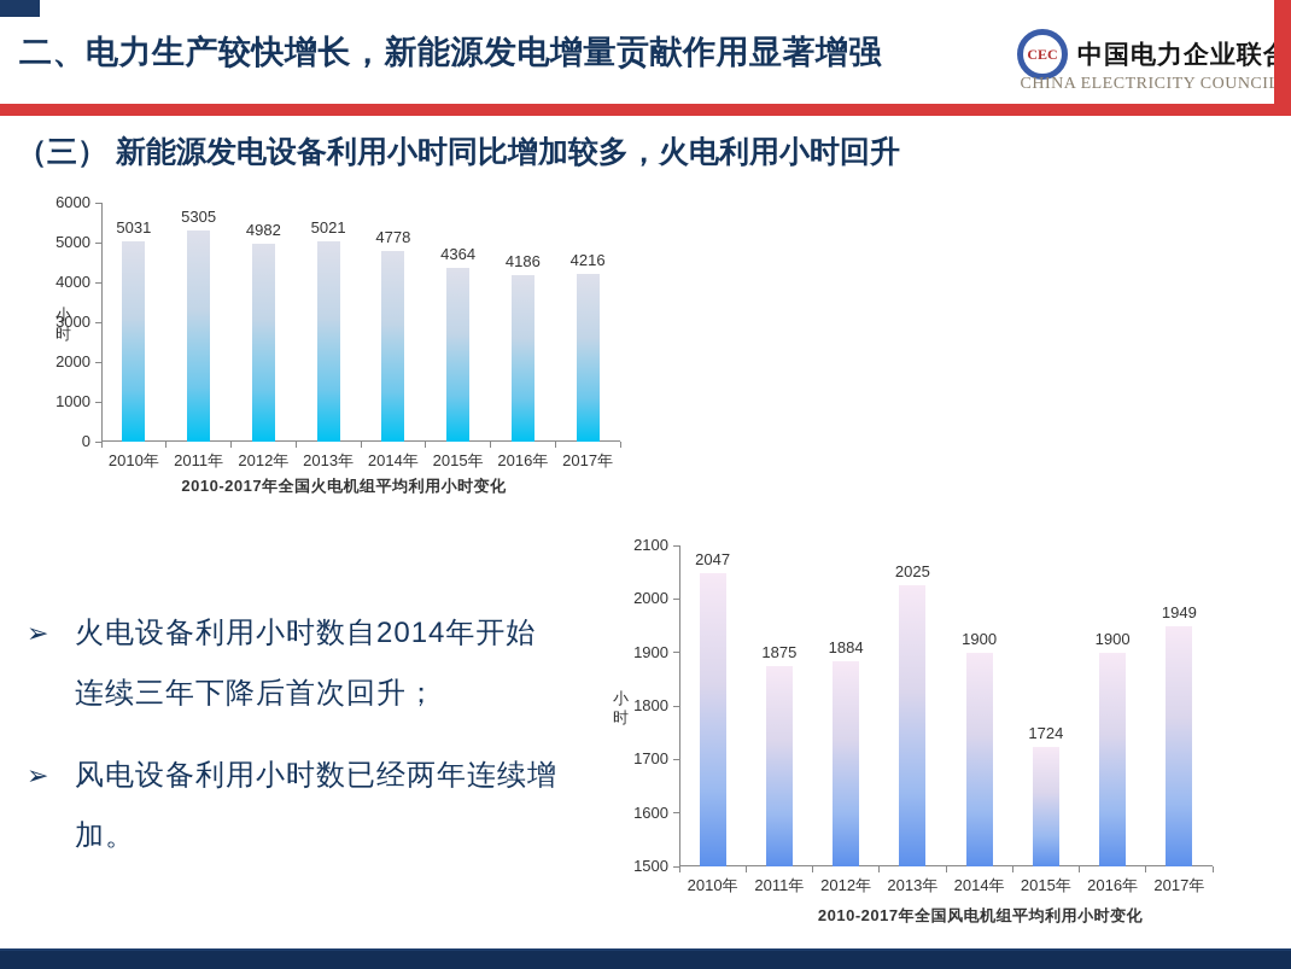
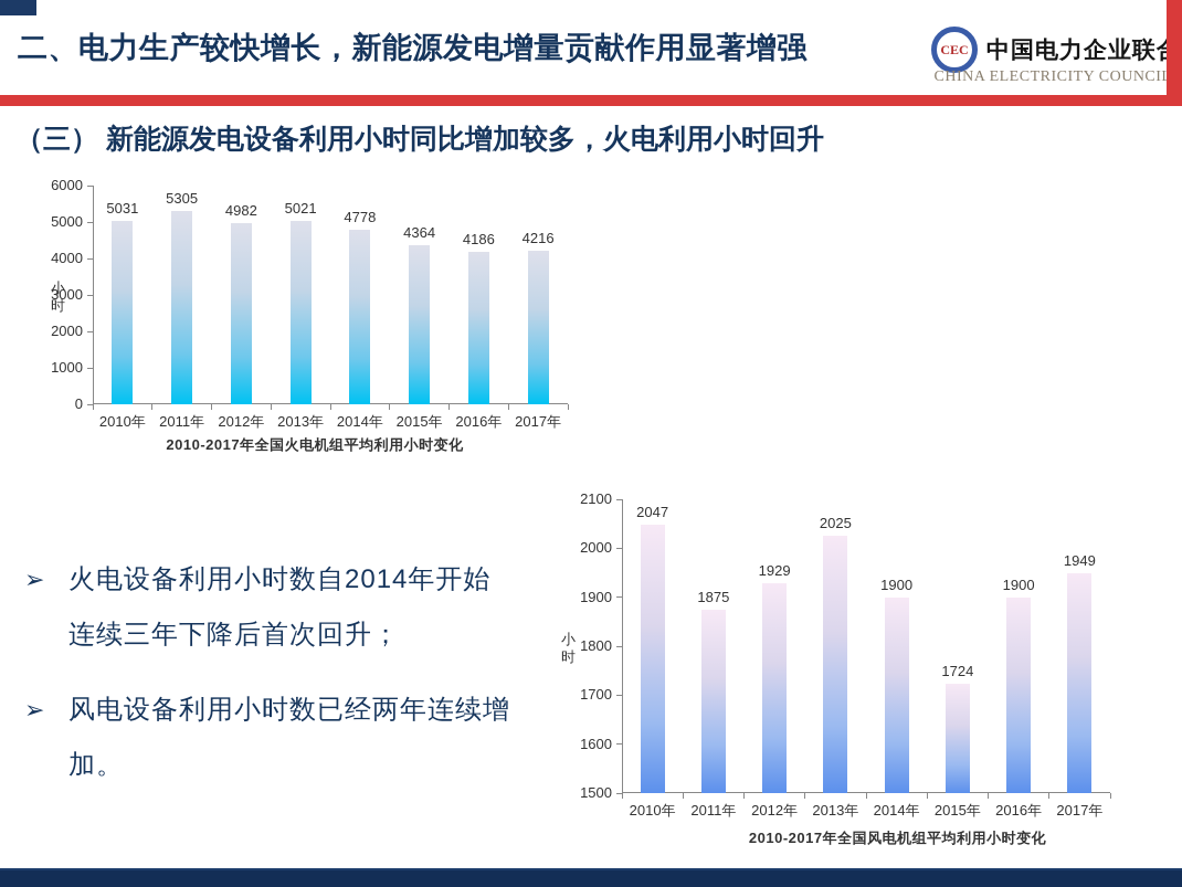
2010-2017年全国风电机组平均利用小时变化/2012年: 1884 -> 1929
